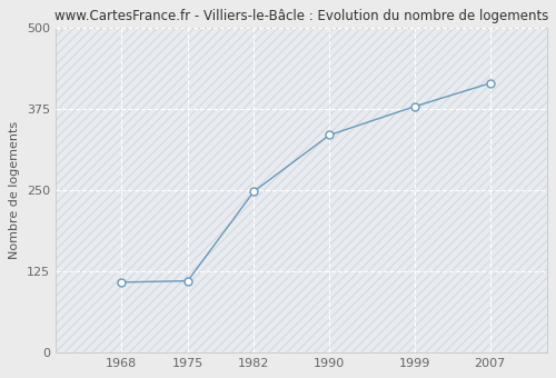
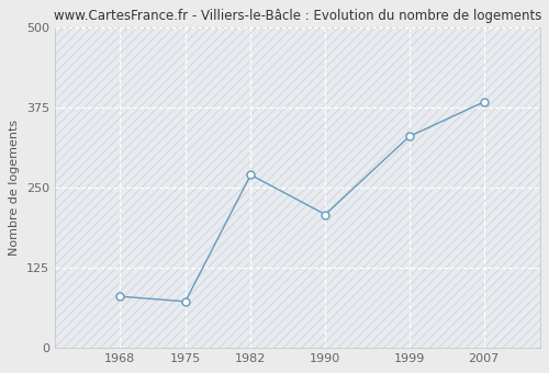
1968: 108 -> 80
1975: 110 -> 72
1982: 248 -> 270
1990: 335 -> 208
1999: 379 -> 330
2007: 415 -> 384
